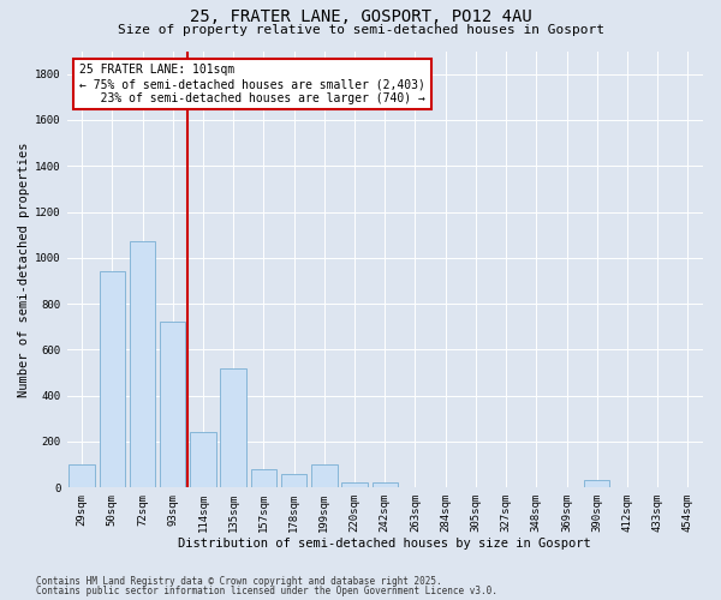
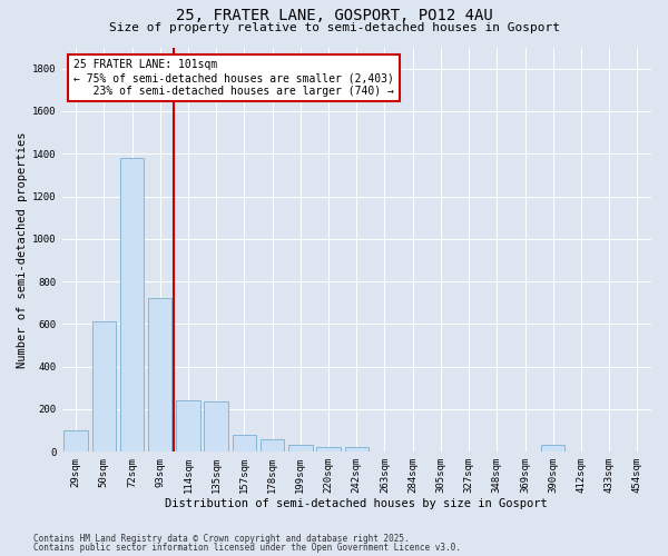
50sqm: 940 -> 610
72sqm: 1070 -> 1380
135sqm: 520 -> 240
199sqm: 100 -> 30
